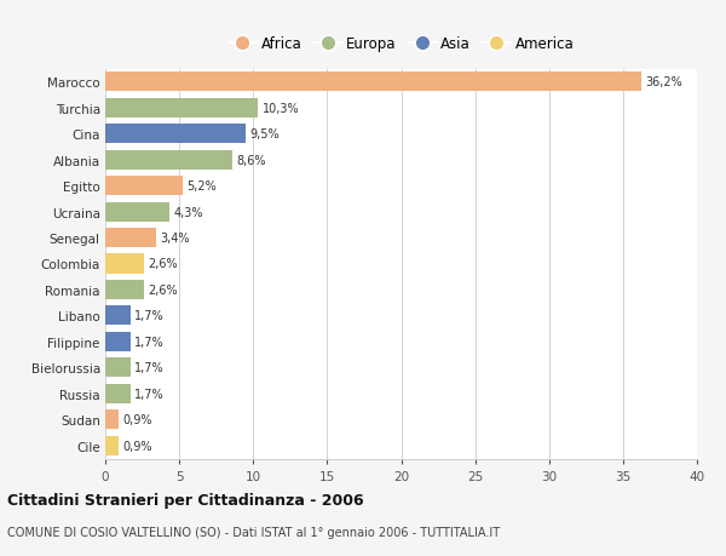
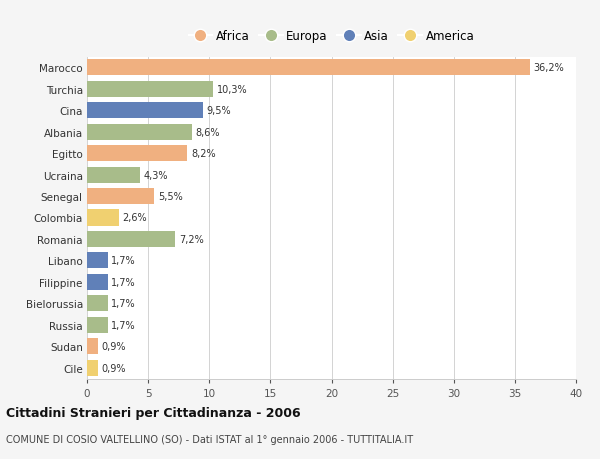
Egitto: 5,2% -> 8,2%
Senegal: 3,4% -> 5,5%
Romania: 2,6% -> 7,2%
